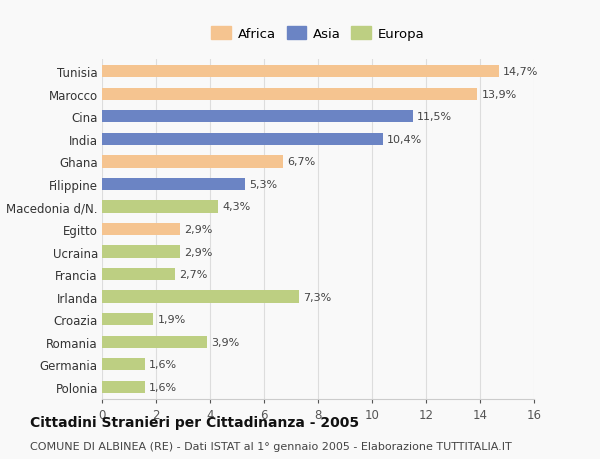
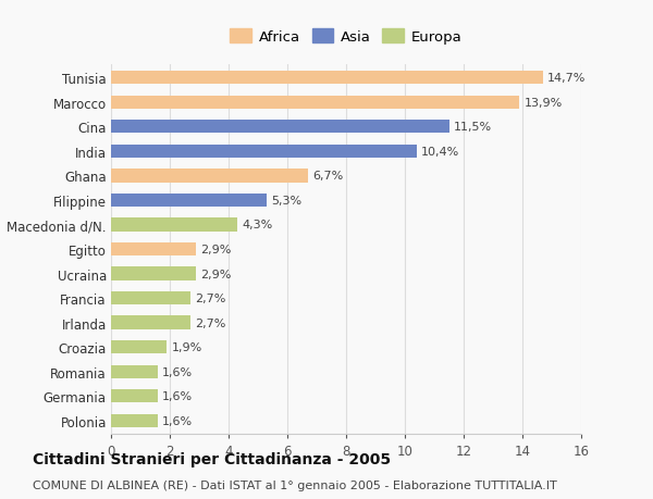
Irlanda: 7,3% -> 2,7%
Romania: 3,9% -> 1,6%
